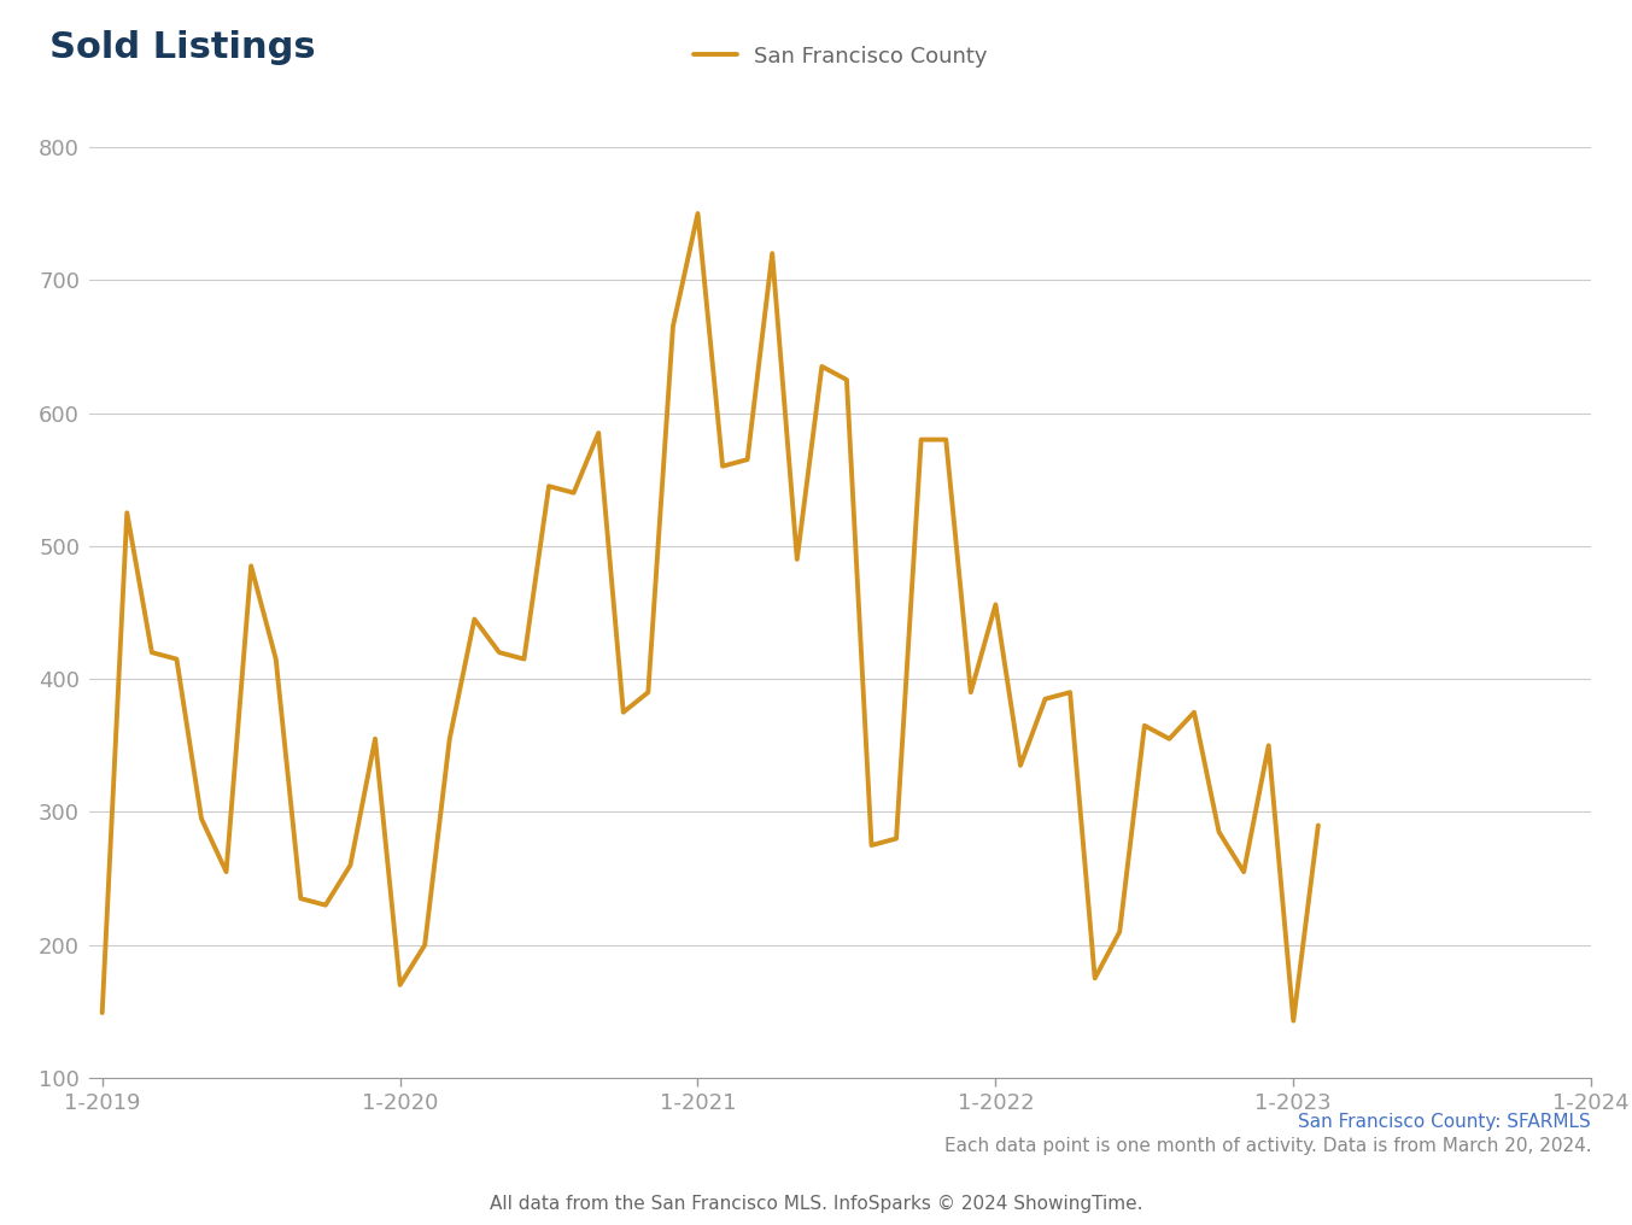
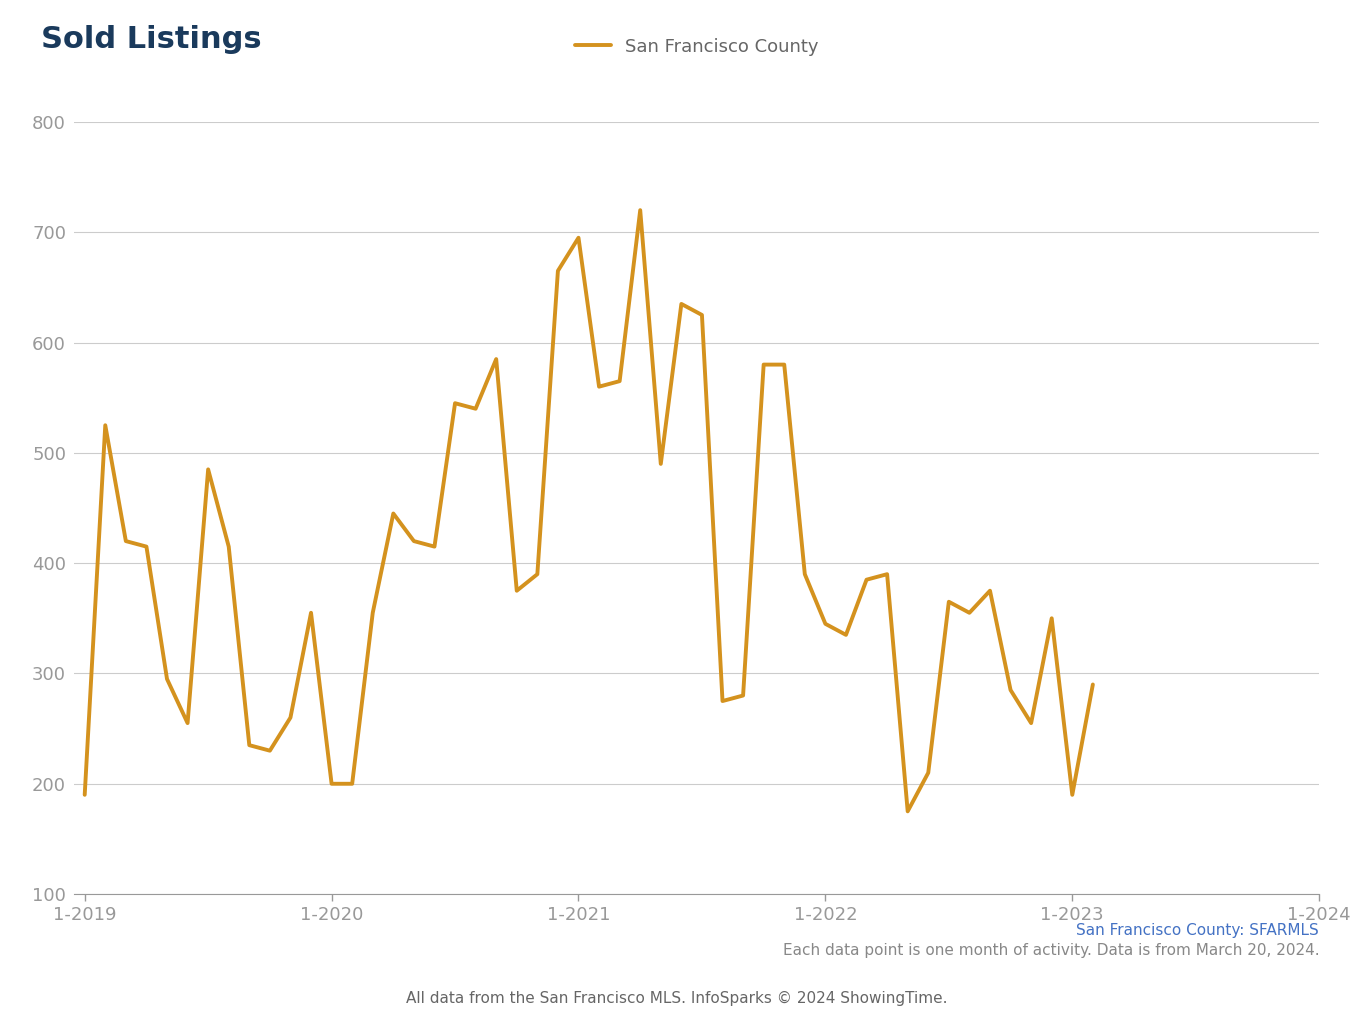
1-2019: 149 -> 190
1-2020: 170 -> 200
1-2021: 750 -> 695
1-2022: 456 -> 345
1-2023: 143 -> 190
